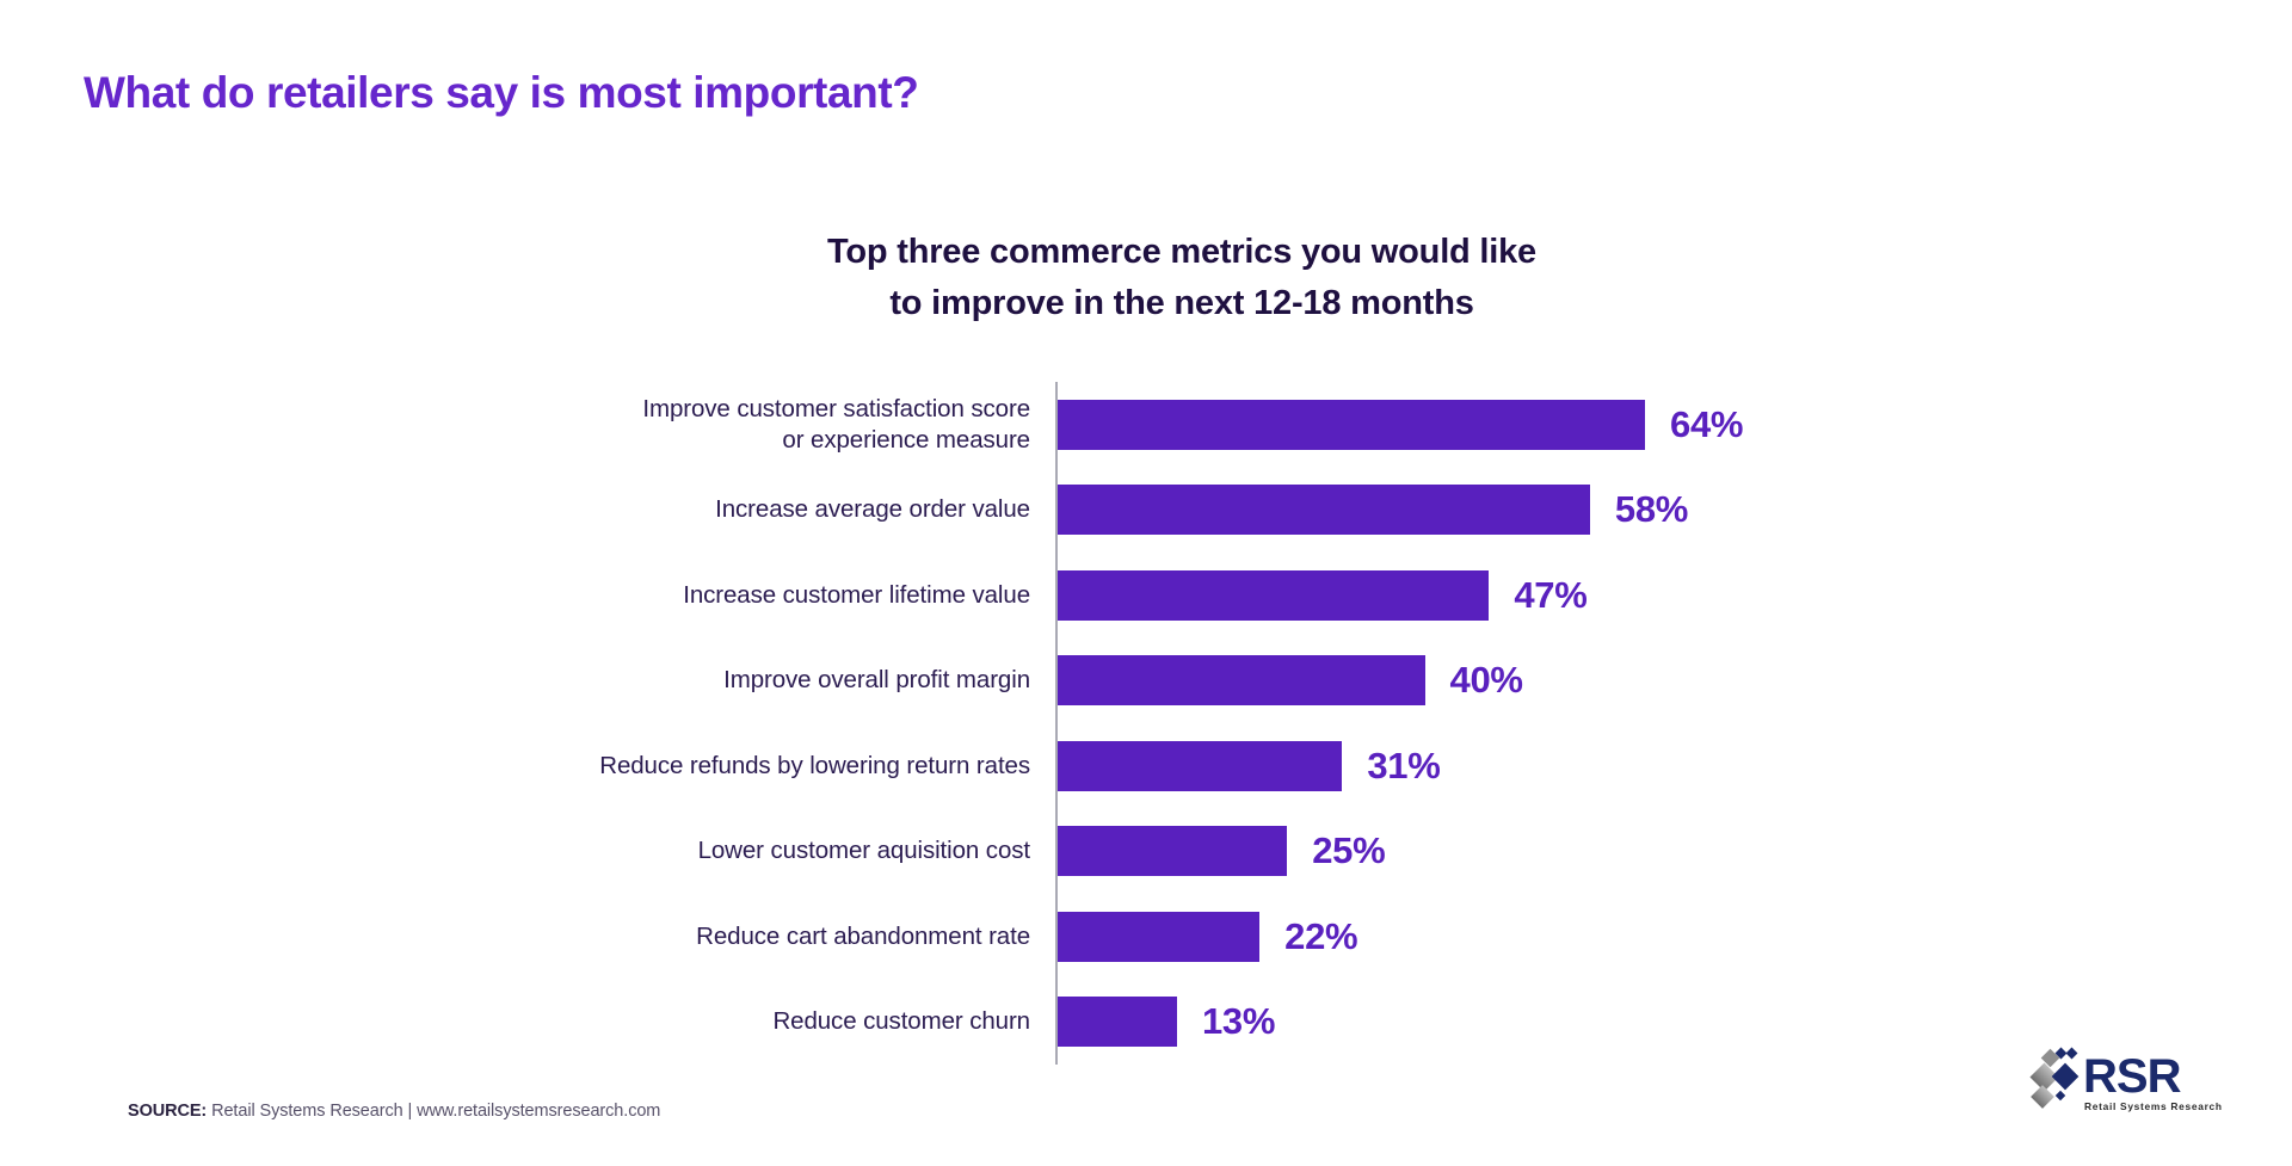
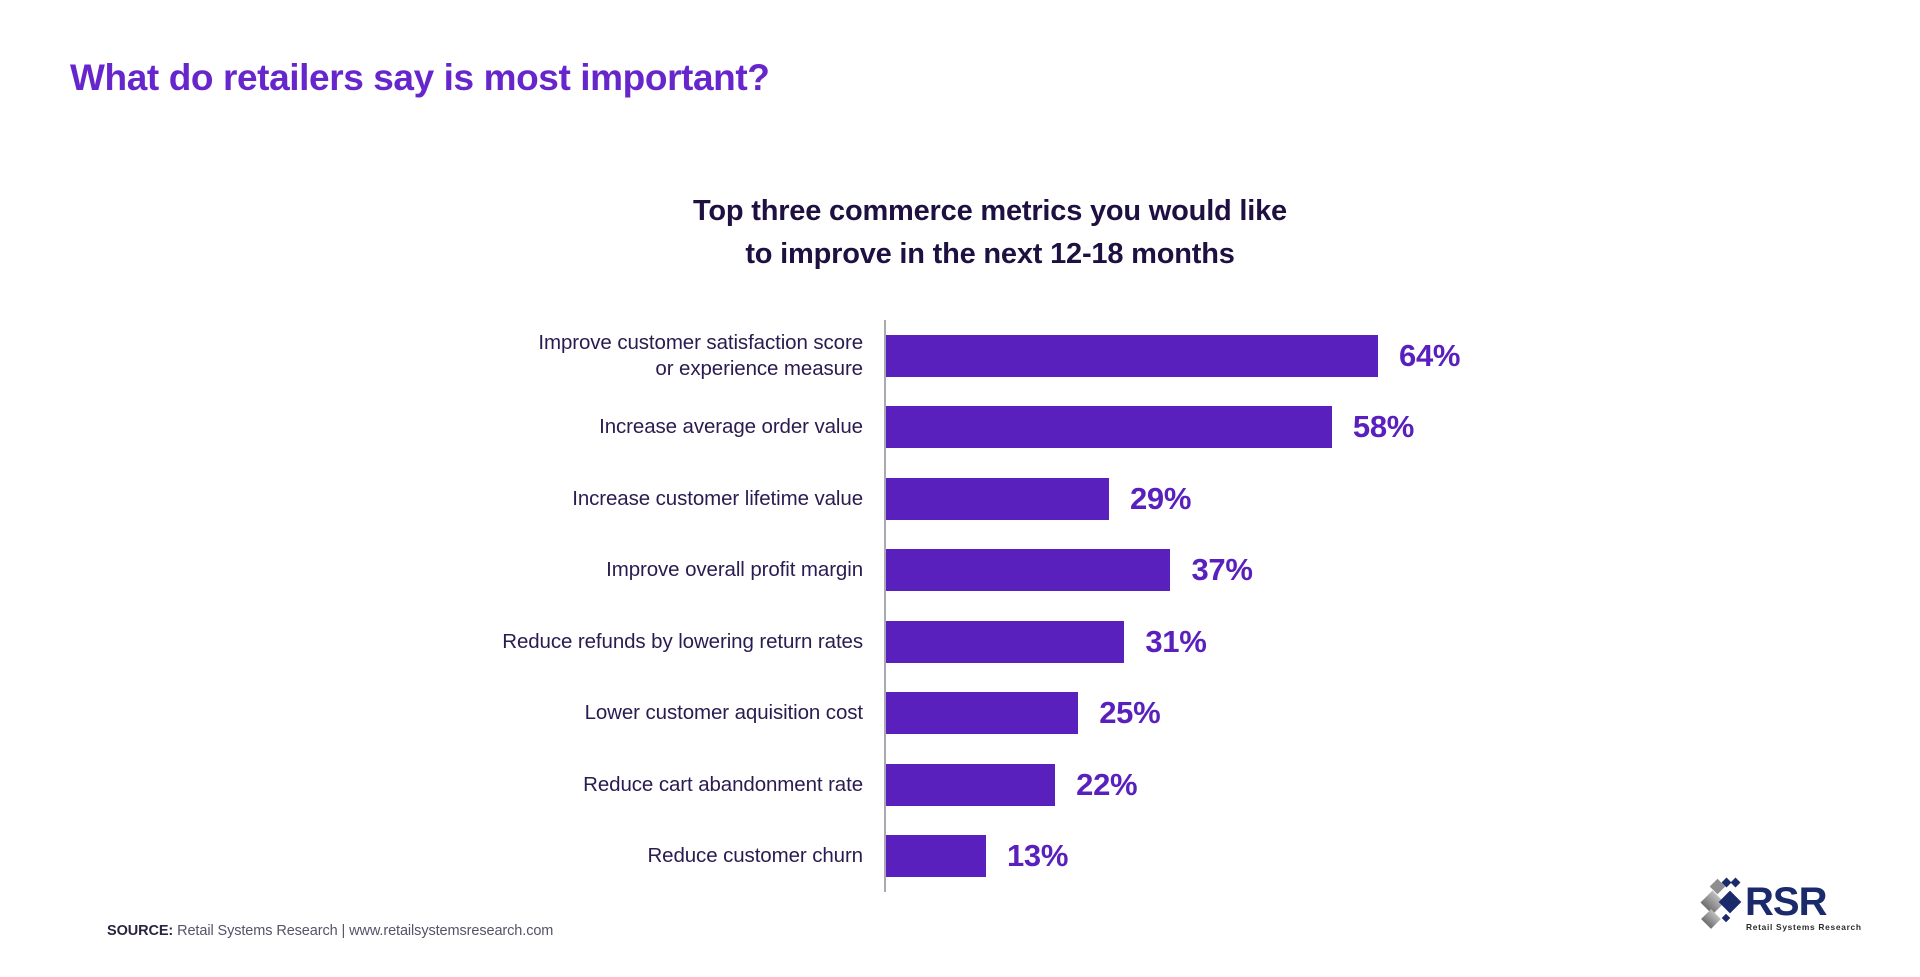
Increase customer lifetime value: 47% -> 29%
Improve overall profit margin: 40% -> 37%
